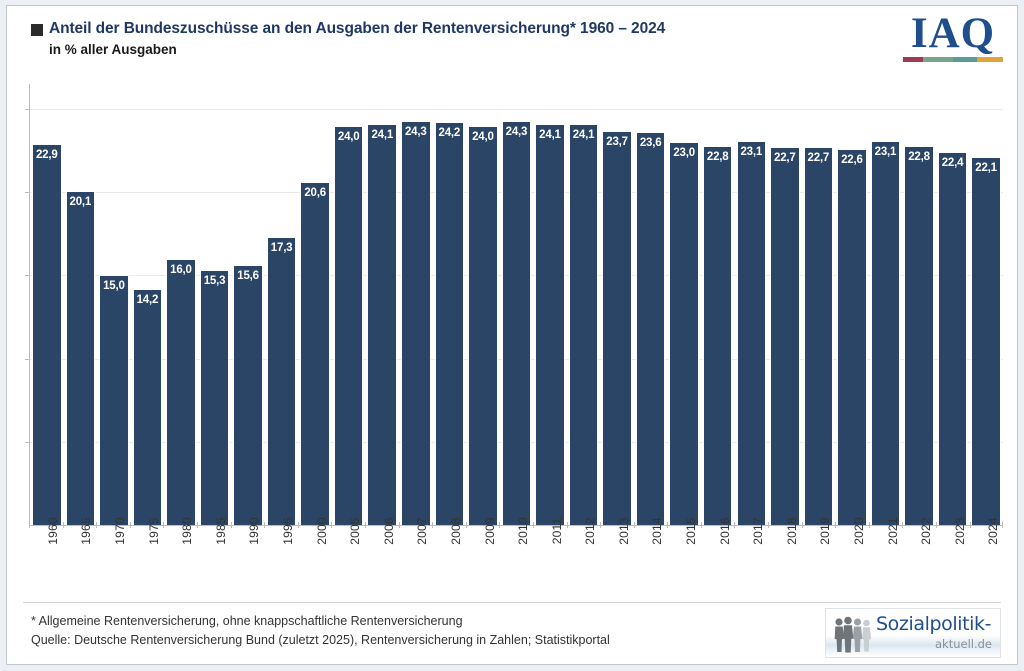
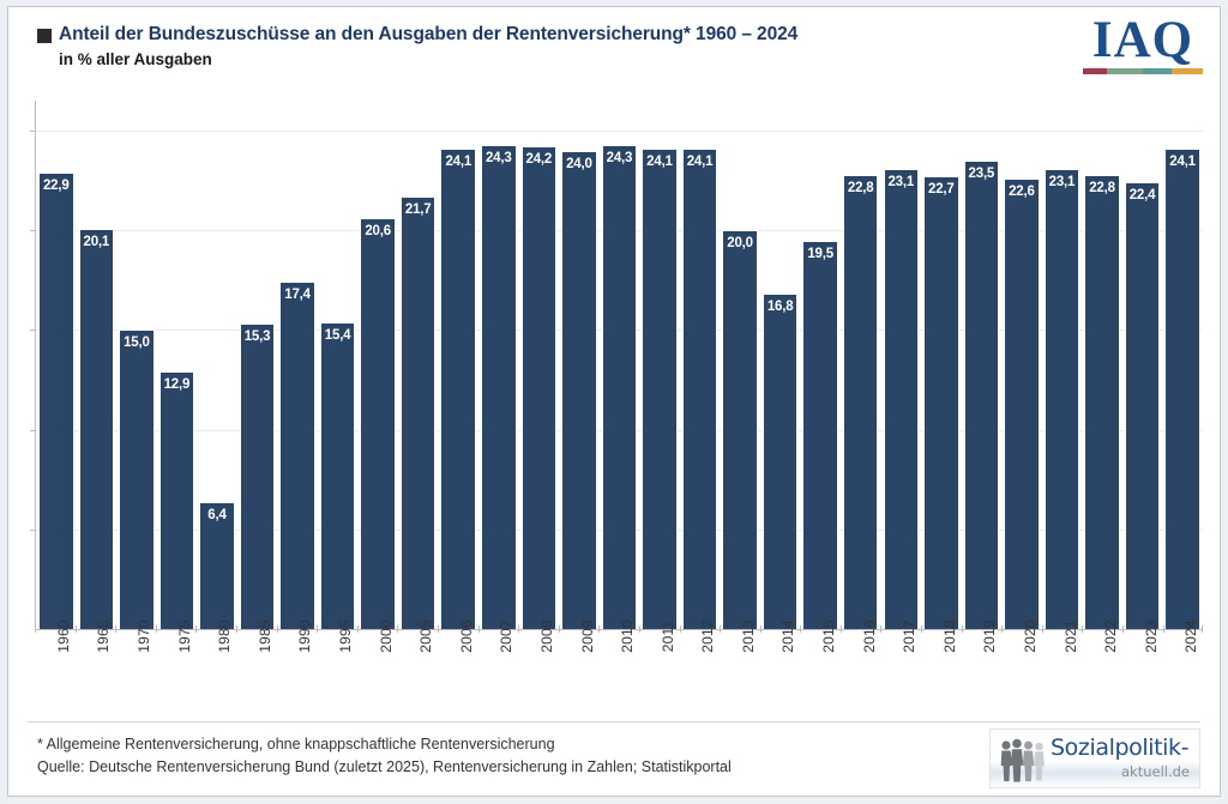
1975: 14,2 -> 12,9
1980: 16,0 -> 6,4
1990: 15,6 -> 17,4
1995: 17,3 -> 15,4
2005: 24,0 -> 21,7
2013: 23,7 -> 20,0
2014: 23,6 -> 16,8
2015: 23,0 -> 19,5
2019: 22,7 -> 23,5
2024: 22,1 -> 24,1
